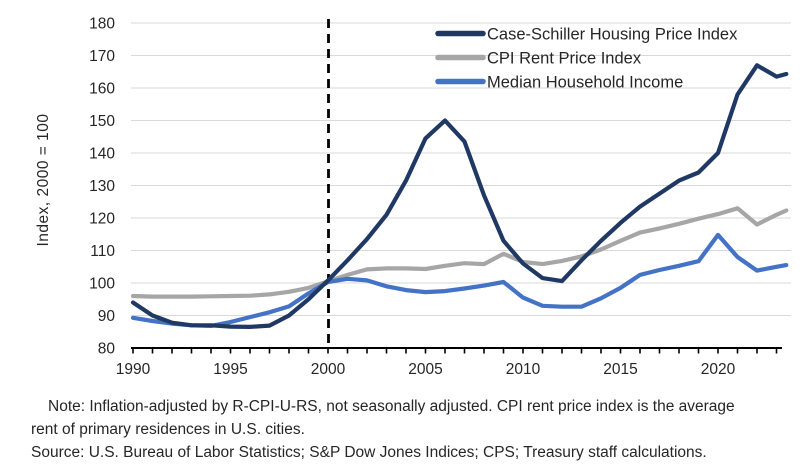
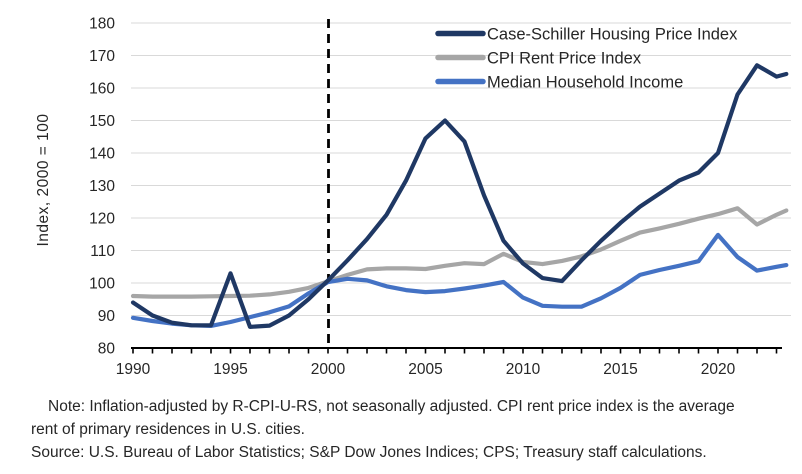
Case-Schiller Housing Price Index/1995: 87 -> 103
